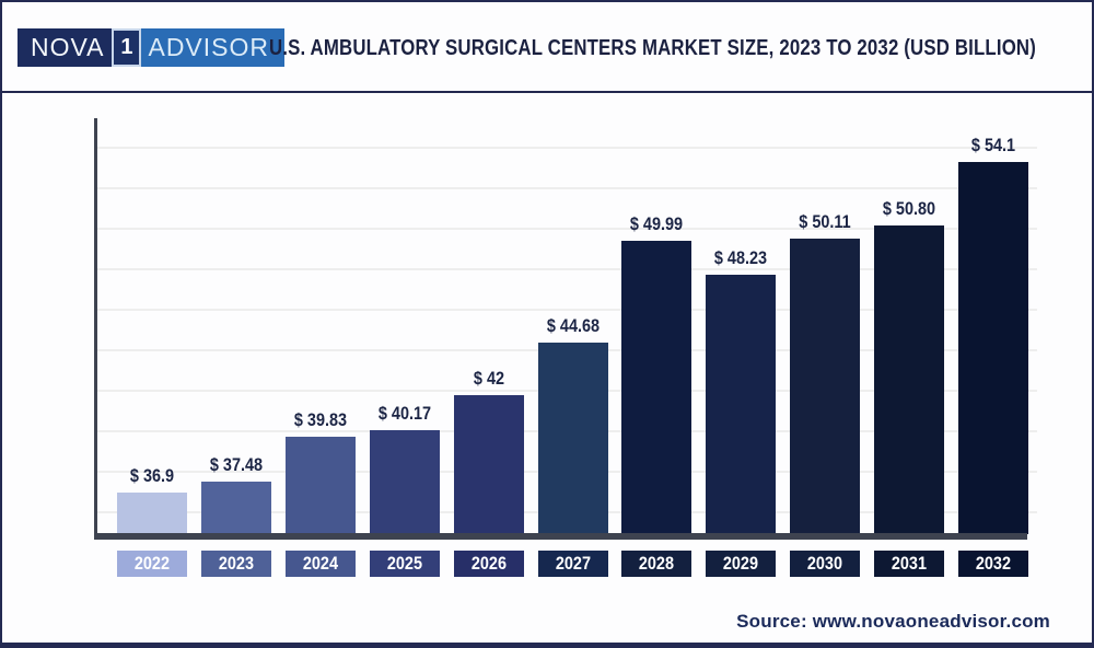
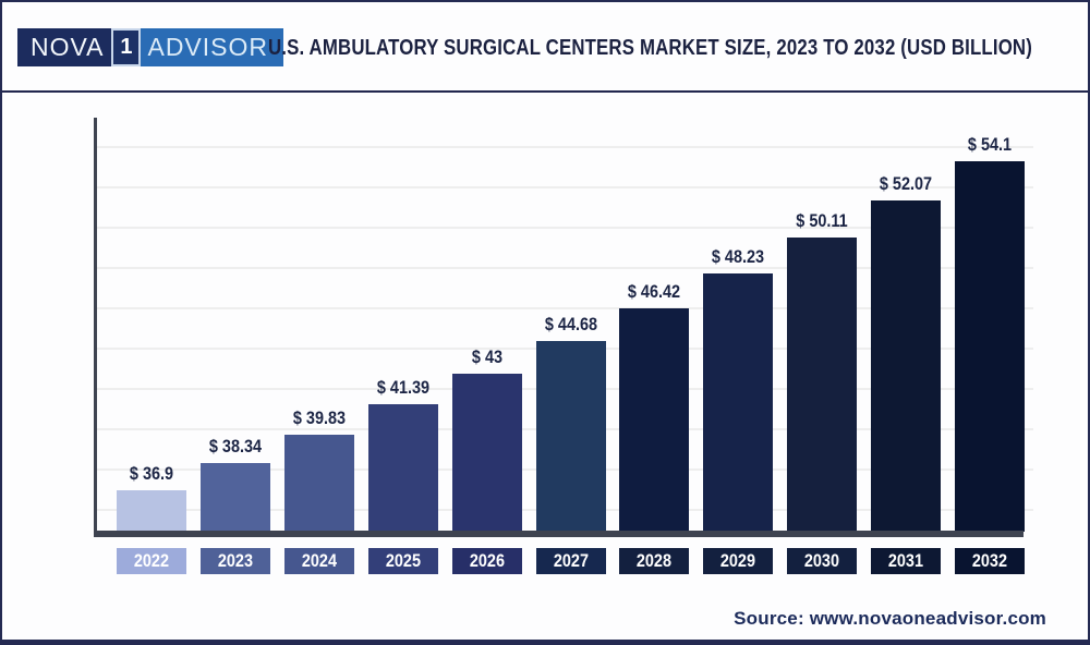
2023: 37.48 -> 38.34
2025: 40.17 -> 41.39
2026: 42 -> 43
2028: 49.99 -> 46.42
2031: 50.80 -> 52.07
